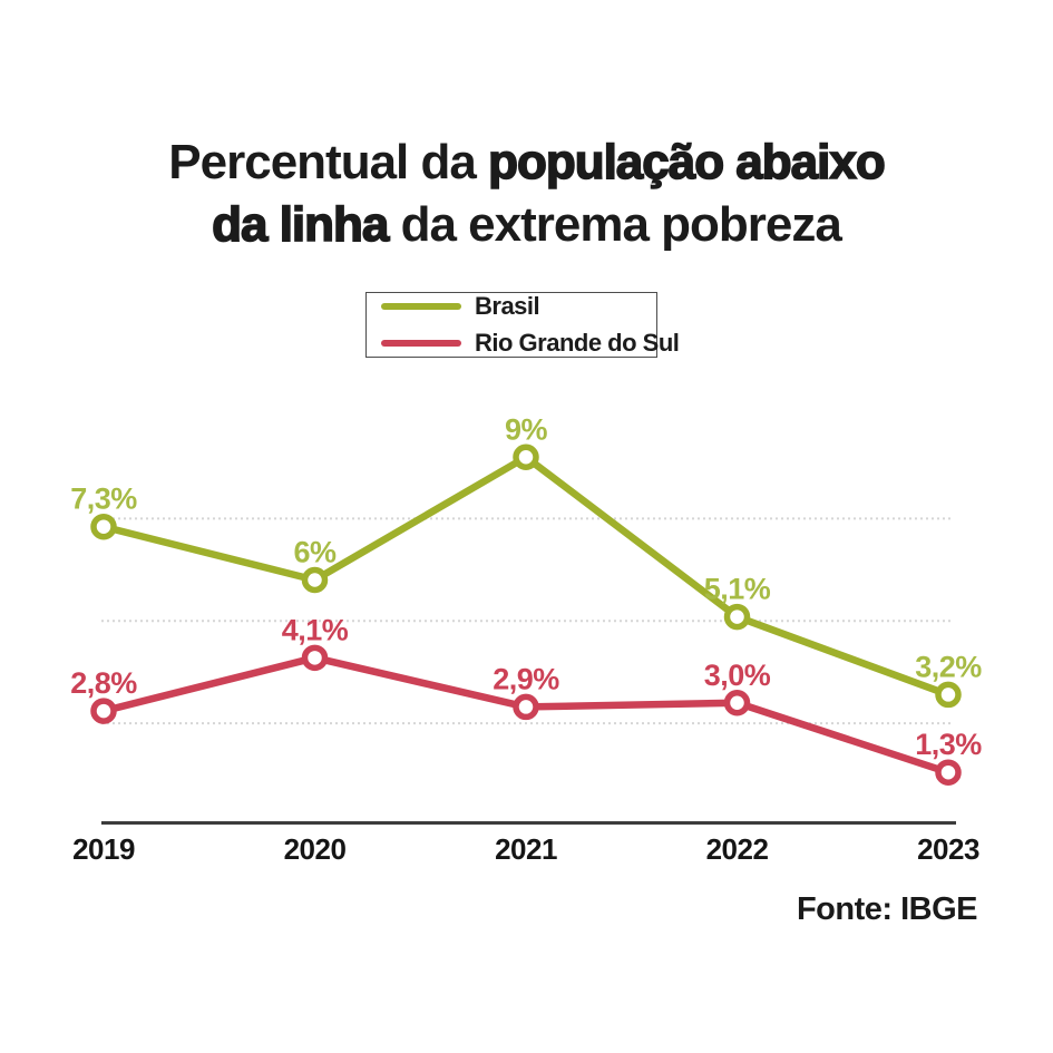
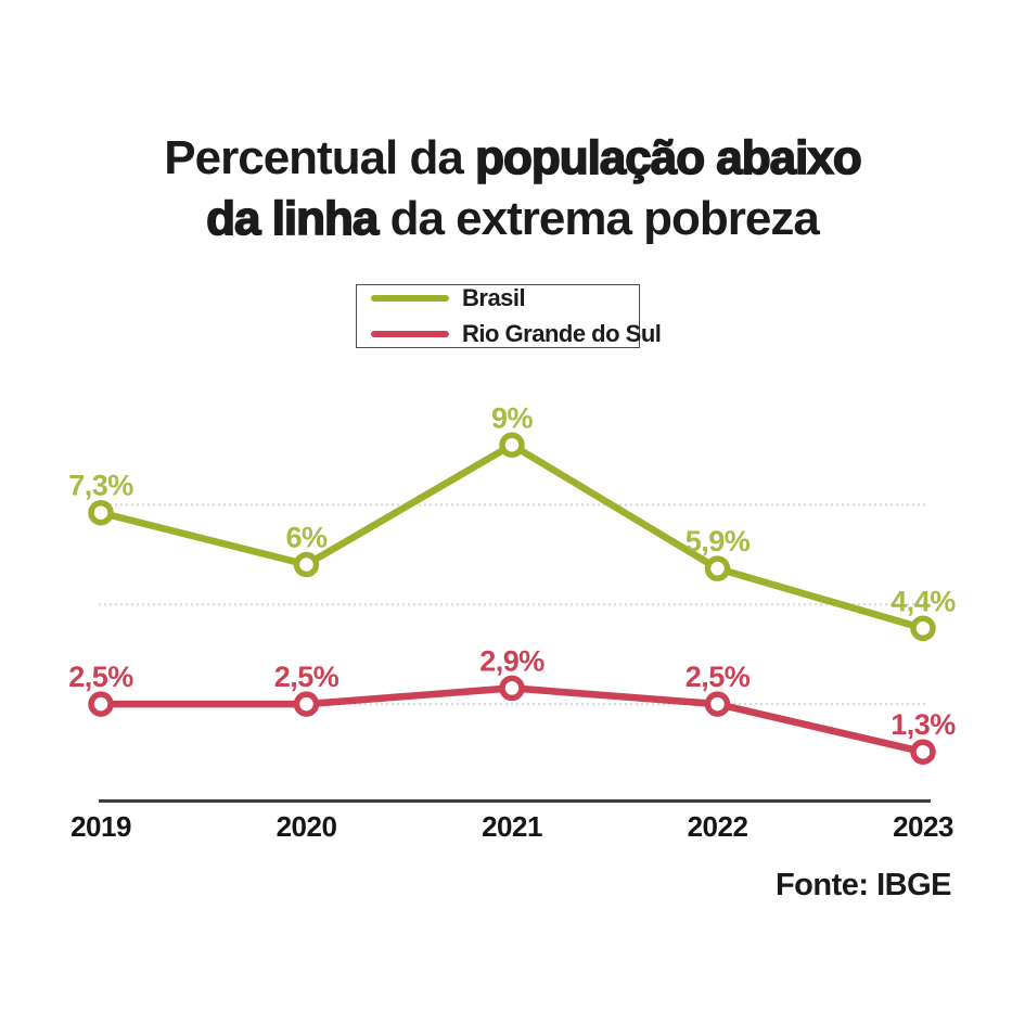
Rio Grande do Sul/2019: 2,8% -> 2,5%
Rio Grande do Sul/2020: 4,1% -> 2,5%
Brasil/2022: 5,1% -> 5,9%
Rio Grande do Sul/2022: 3,0% -> 2,5%
Brasil/2023: 3,2% -> 4,4%
